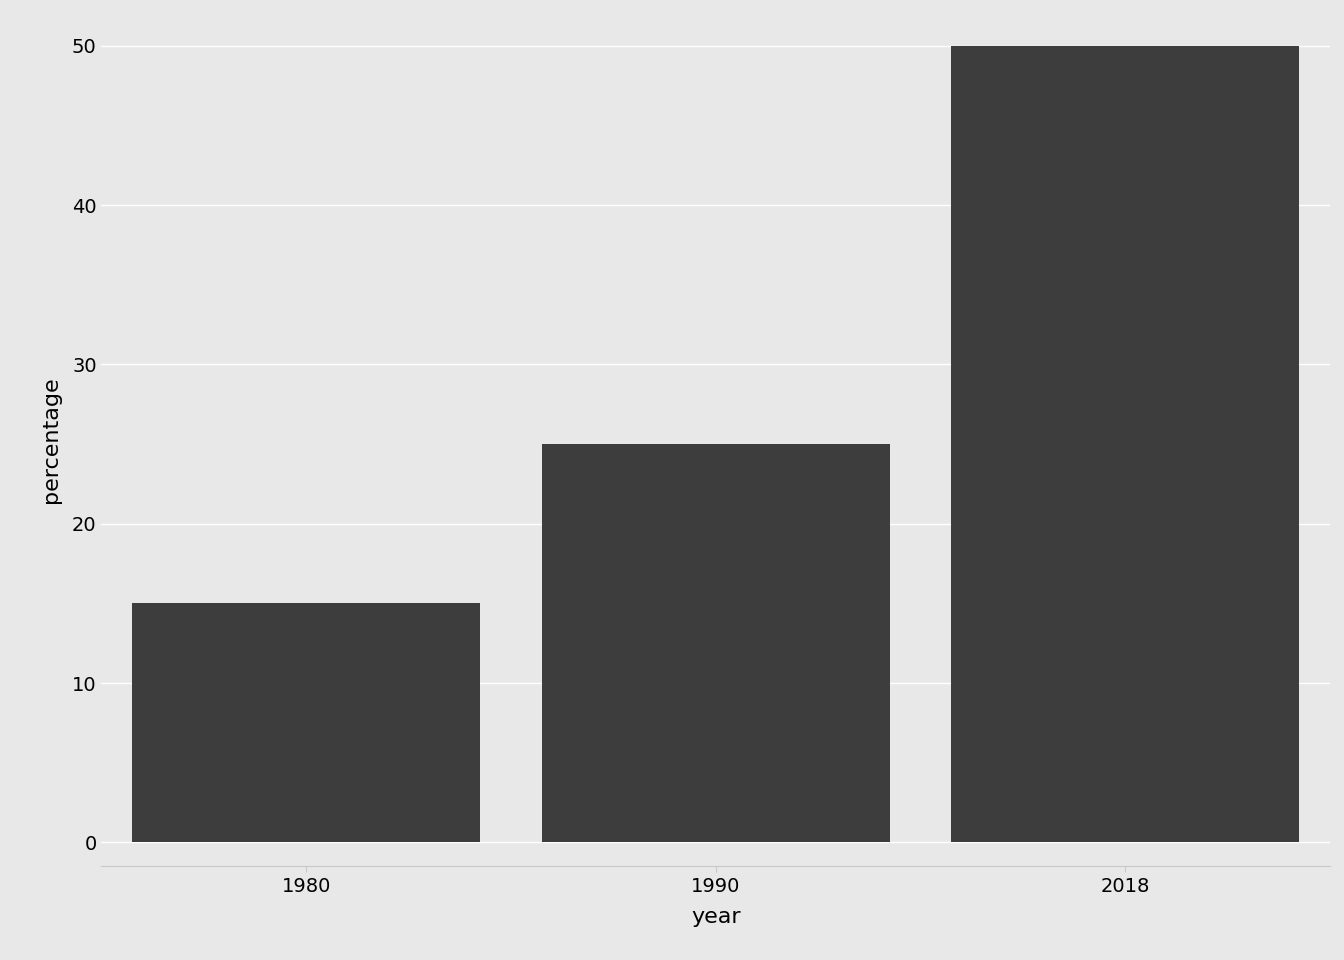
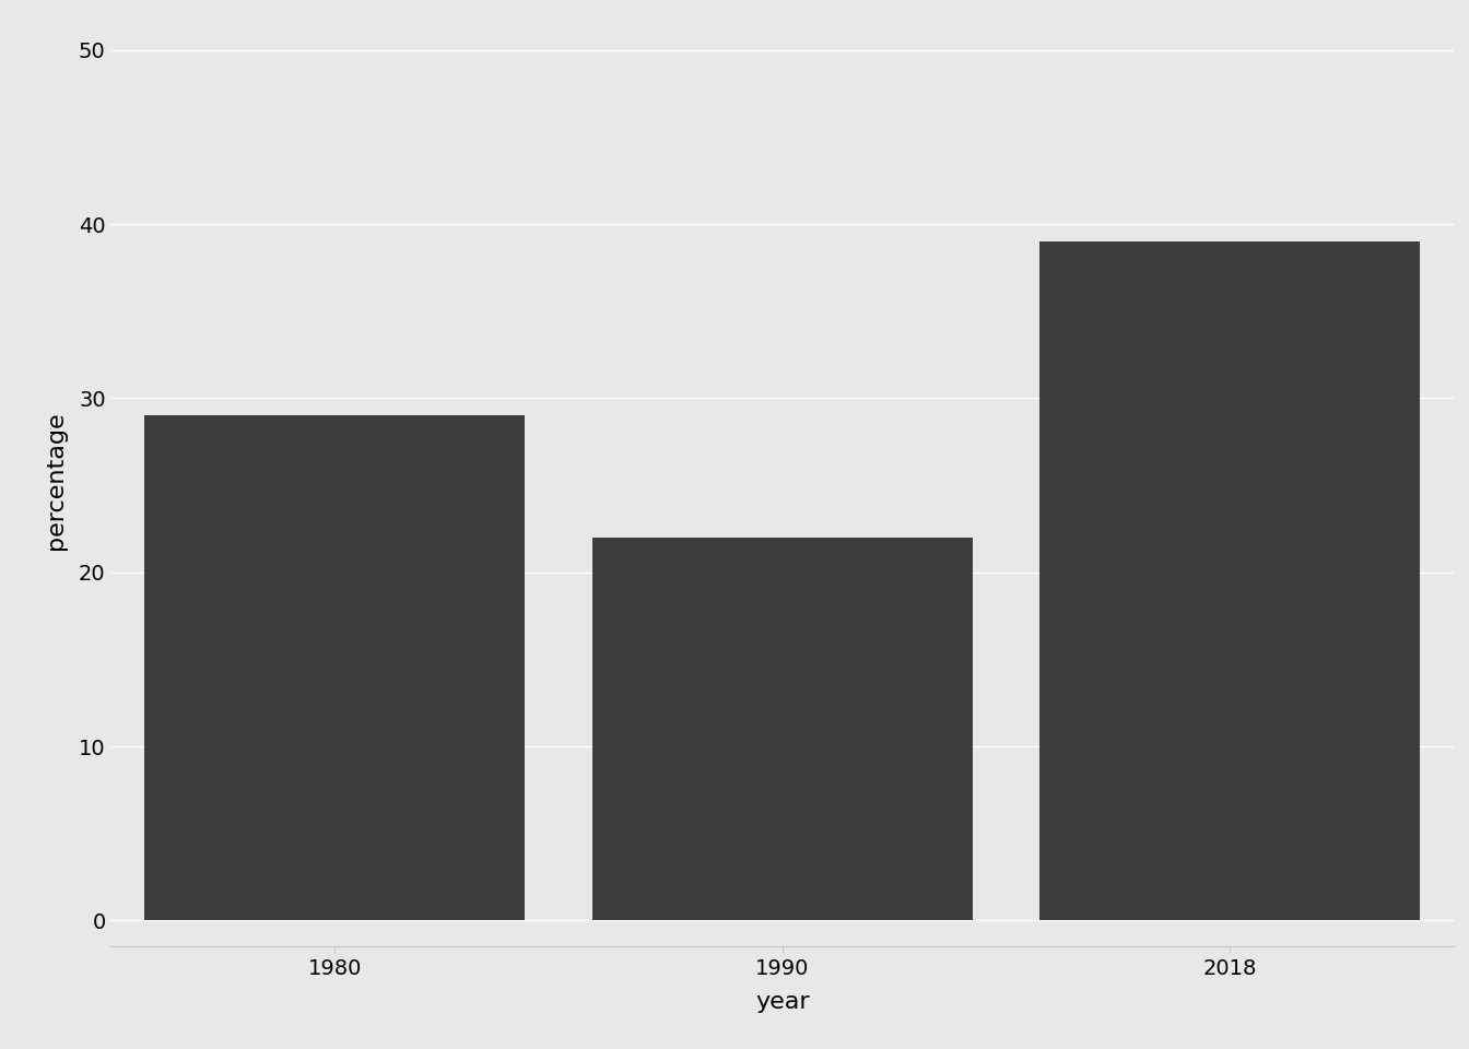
1980: 15 -> 29
1990: 25 -> 22
2018: 50 -> 39
